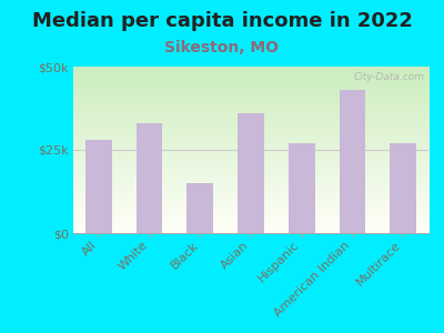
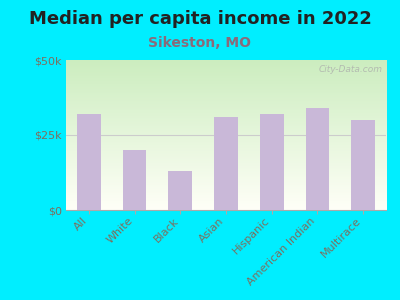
All: $28k -> $32k
White: $33k -> $20k
Black: $15k -> $13k
Asian: $36k -> $31k
Hispanic: $27k -> $32k
American Indian: $43k -> $34k
Multirace: $27k -> $30k
